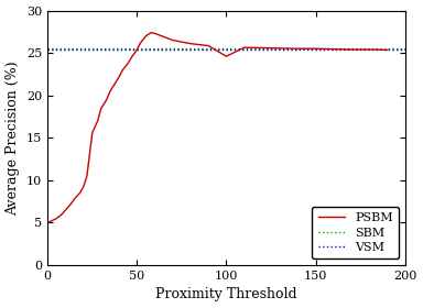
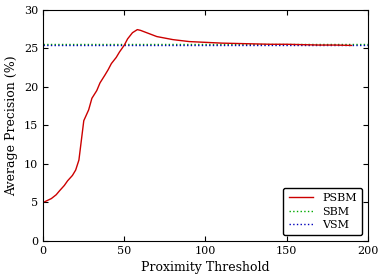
100: 24.6 -> 25.8
